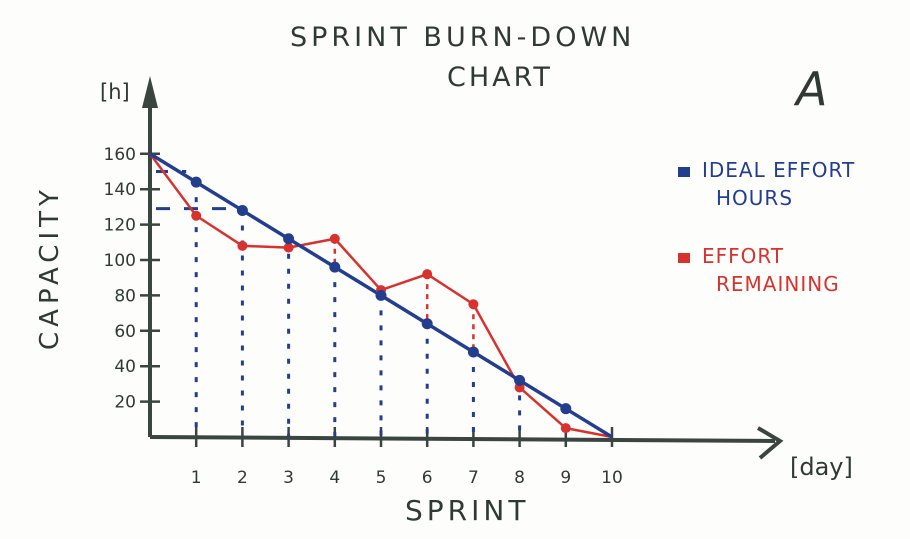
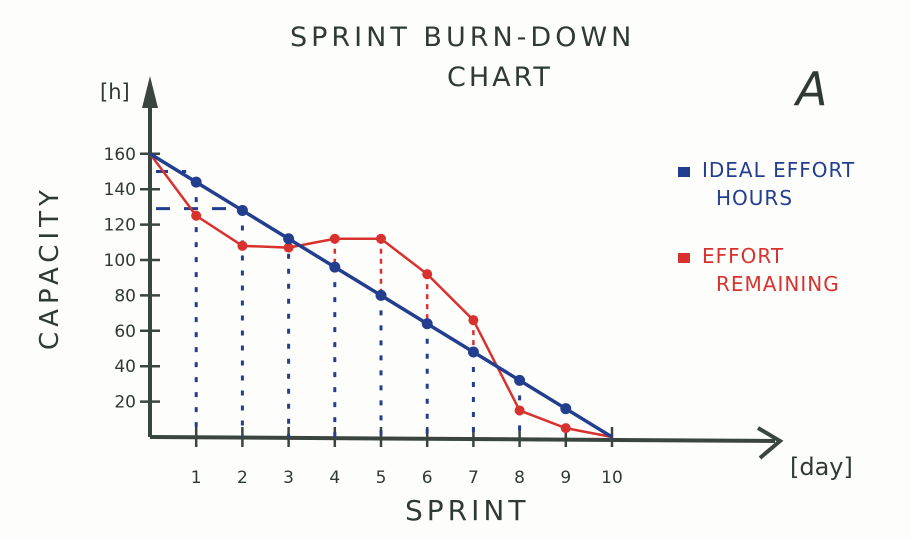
EFFORT REMAINING/5: 83 -> 112
EFFORT REMAINING/7: 75 -> 66
EFFORT REMAINING/8: 28 -> 15
